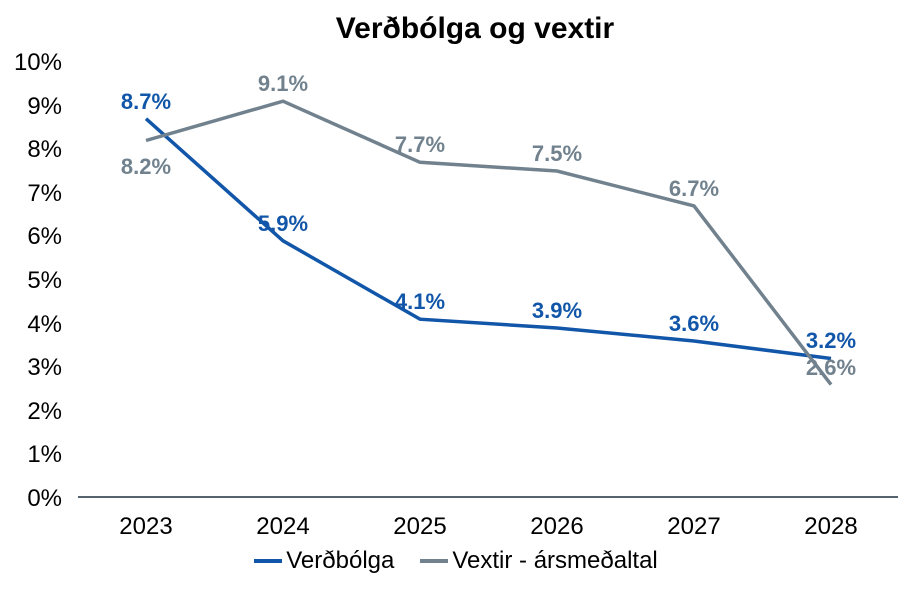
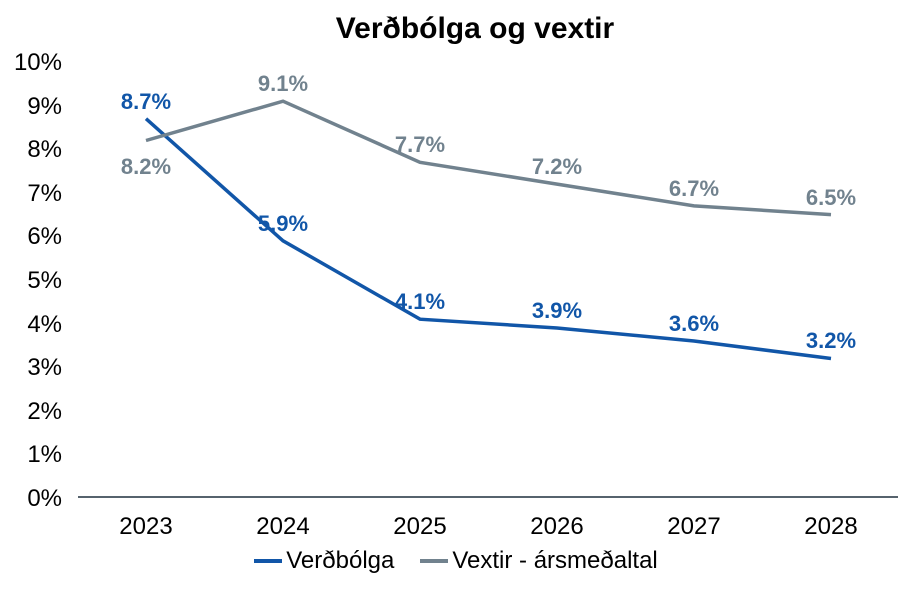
Vextir - ársmeðaltal/2026: 7.5% -> 7.2%
Vextir - ársmeðaltal/2028: 2.6% -> 6.5%
